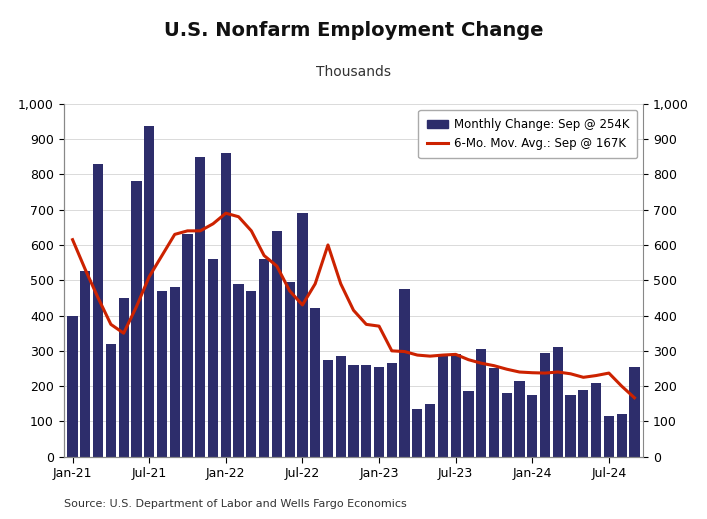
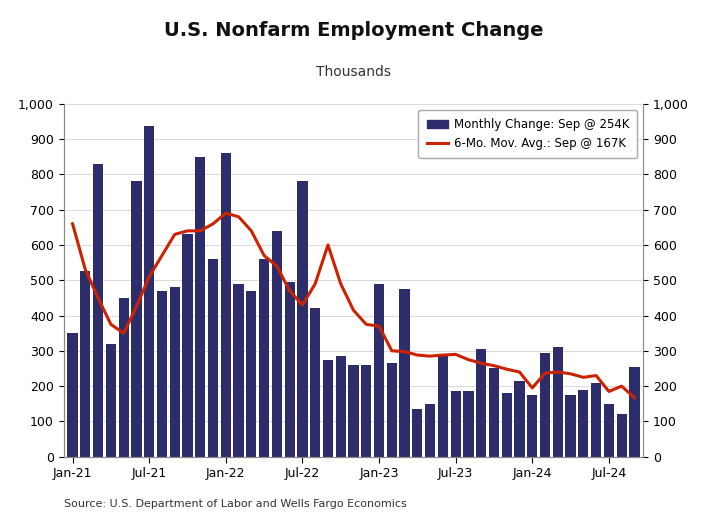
Monthly Change: Sep @ 254K/Jan-21: 400 -> 350
6-Mo. Mov. Avg.: Sep @ 167K/Jan-21: 615 -> 660
Monthly Change: Sep @ 254K/Jul-22: 690 -> 780
Monthly Change: Sep @ 254K/Jan-23: 255 -> 490
Monthly Change: Sep @ 254K/Jul-23: 290 -> 185
6-Mo. Mov. Avg.: Sep @ 167K/Jan-24: 238 -> 195
Monthly Change: Sep @ 254K/Jul-24: 115 -> 150
6-Mo. Mov. Avg.: Sep @ 167K/Jul-24: 237 -> 185
